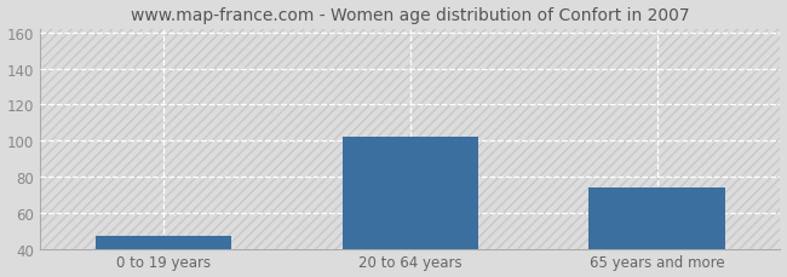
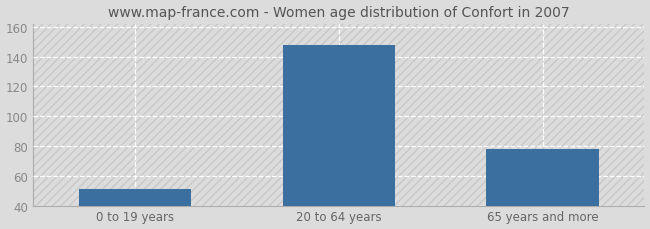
0 to 19 years: 47 -> 51
20 to 64 years: 102 -> 148
65 years and more: 74 -> 78
